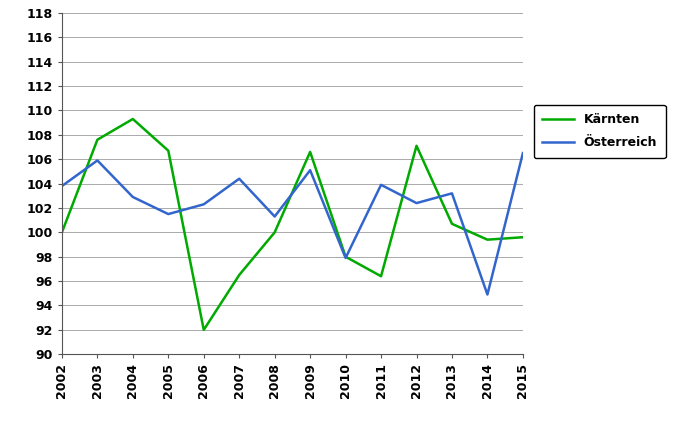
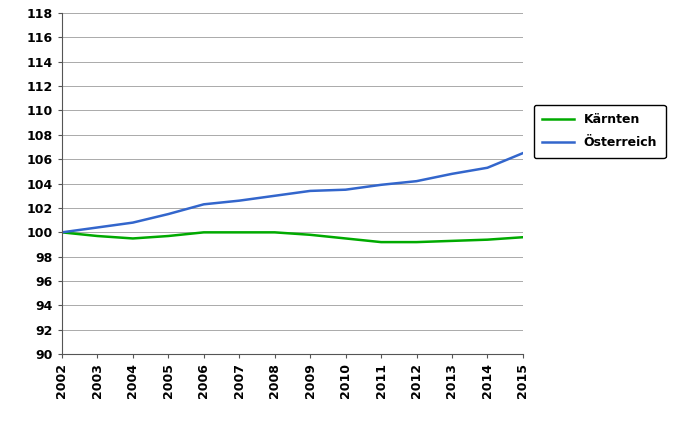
Österreich/2002: 103.8 -> 100.0
Kärnten/2003: 107.6 -> 99.7
Österreich/2003: 105.9 -> 100.4
Kärnten/2004: 109.3 -> 99.5
Österreich/2004: 102.9 -> 100.8
Kärnten/2005: 106.7 -> 99.7
Kärnten/2006: 92.0 -> 100.0
Kärnten/2007: 96.5 -> 100.0
Österreich/2007: 104.4 -> 102.6
Österreich/2008: 101.3 -> 103.0
Kärnten/2009: 106.6 -> 99.8
Österreich/2009: 105.1 -> 103.4
Kärnten/2010: 98.0 -> 99.5
Österreich/2010: 97.9 -> 103.5
Kärnten/2011: 96.4 -> 99.2
Kärnten/2012: 107.1 -> 99.2
Österreich/2012: 102.4 -> 104.2
Kärnten/2013: 100.7 -> 99.3
Österreich/2013: 103.2 -> 104.8
Österreich/2014: 94.9 -> 105.3
